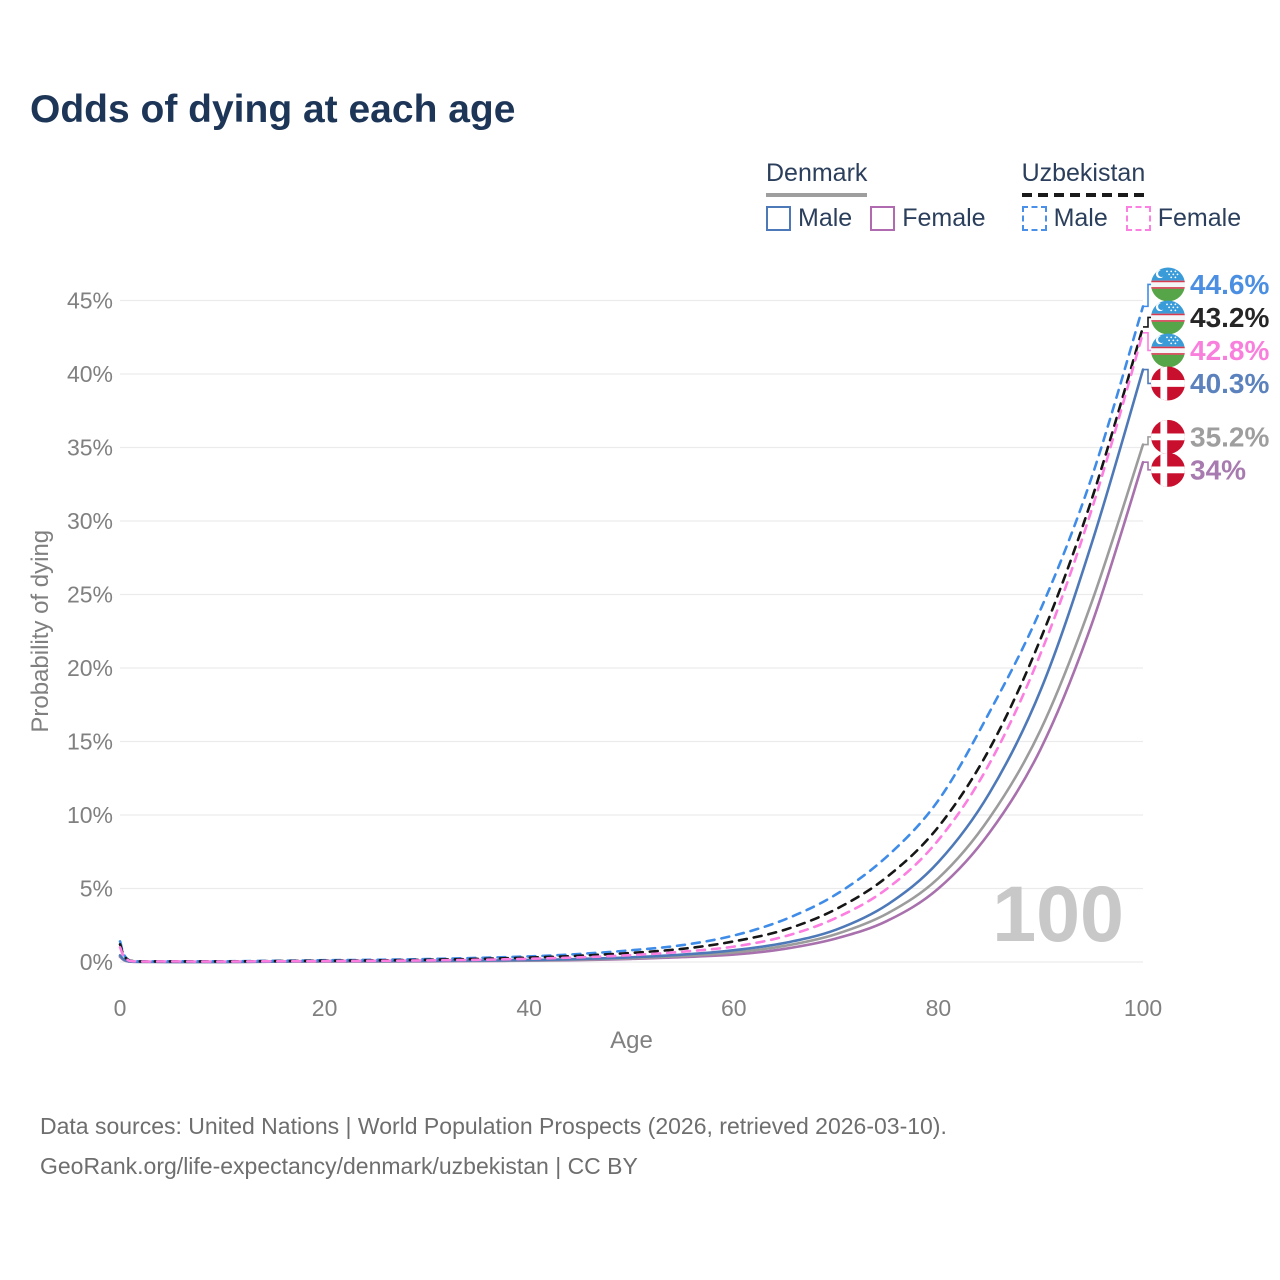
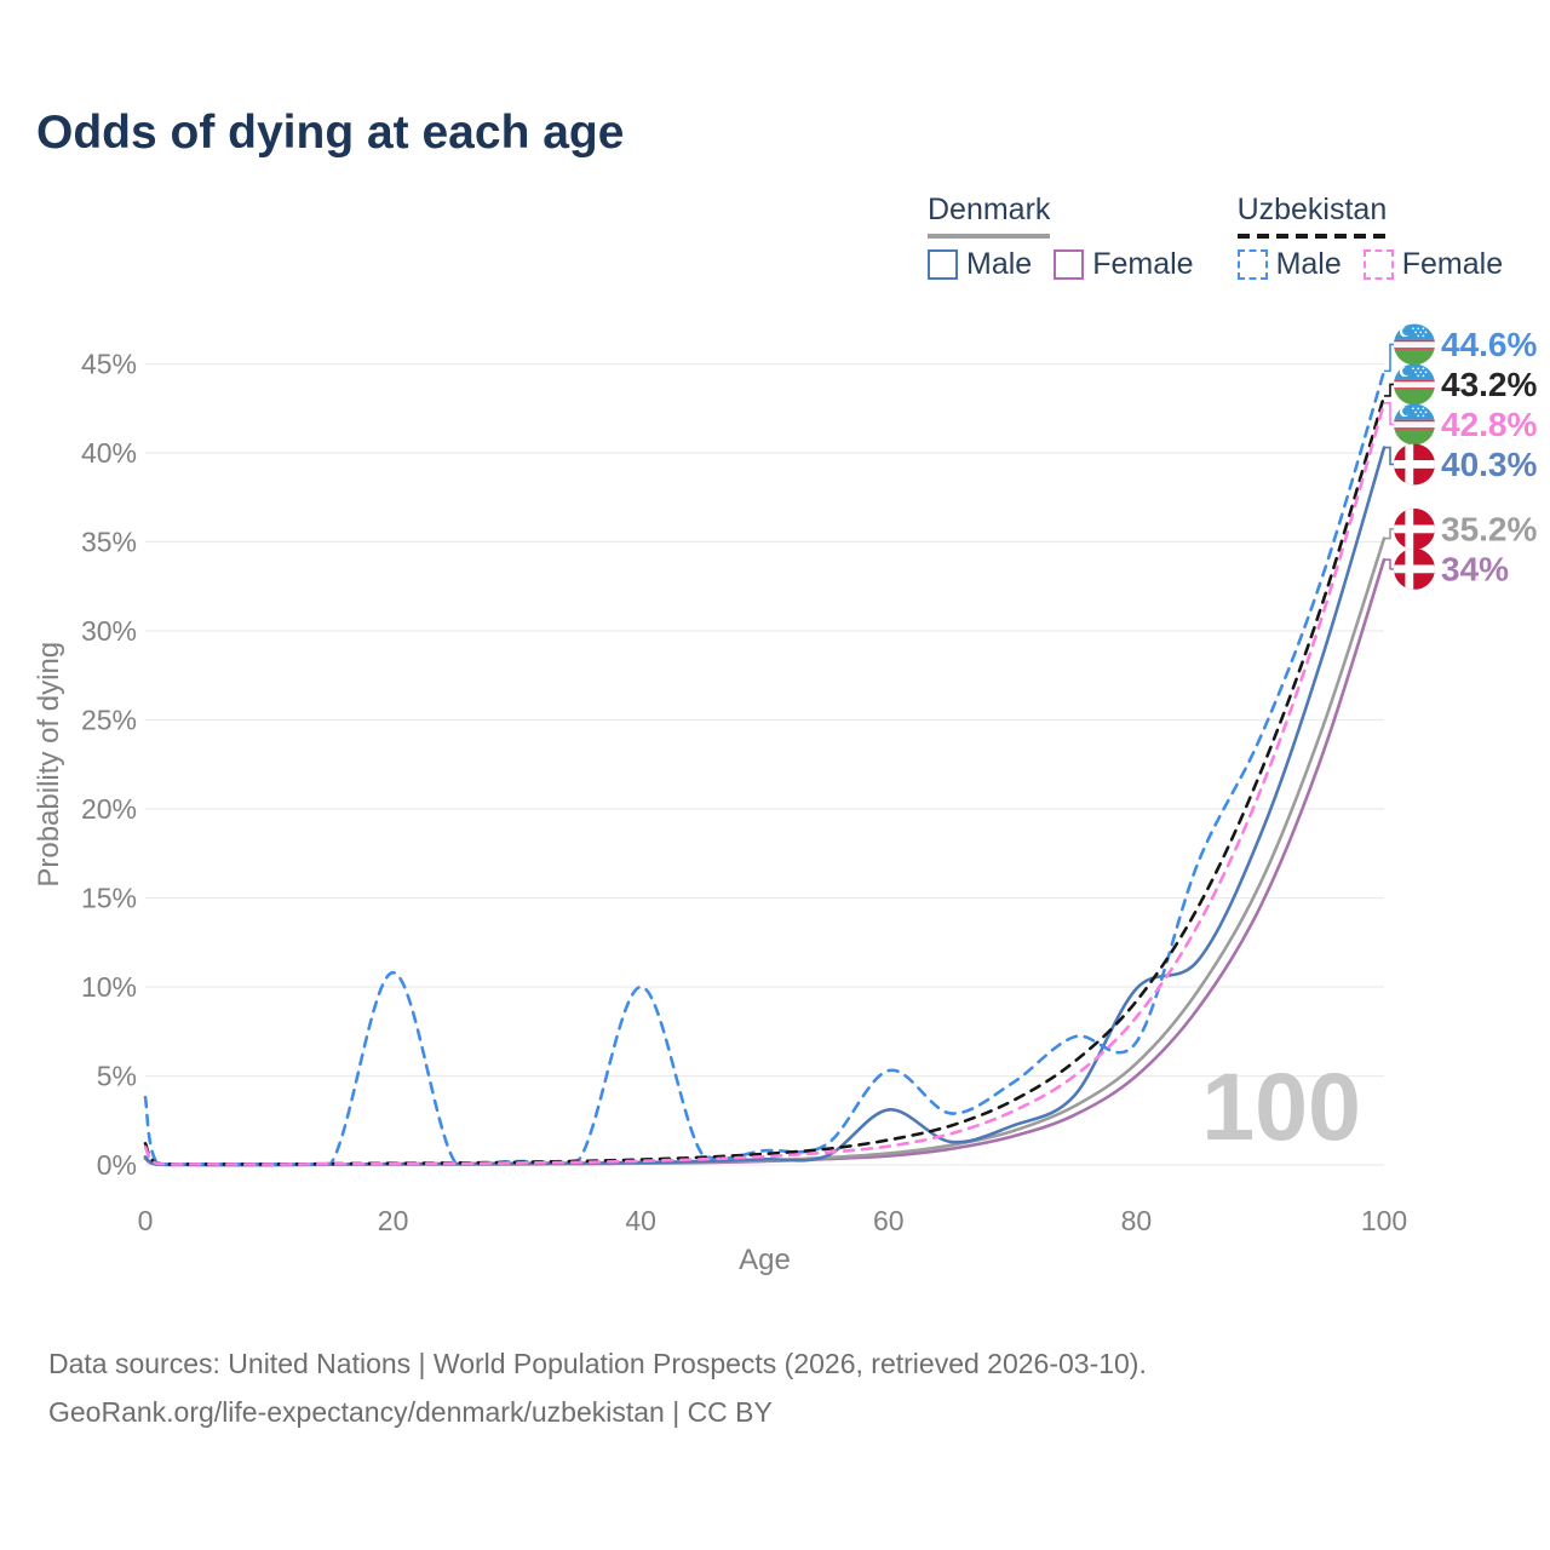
Uzbekistan Male/0: 1.4% -> 3.8%
Uzbekistan Male/20: 0.1% -> 10.8%
Uzbekistan Male/40: 0.4% -> 10.0%
Uzbekistan Male/60: 1.8% -> 5.3%
Denmark Male/60: 0.8% -> 3.1%
Uzbekistan Male/80: 11.0% -> 6.9%
Denmark Male/80: 6.8% -> 9.9%
